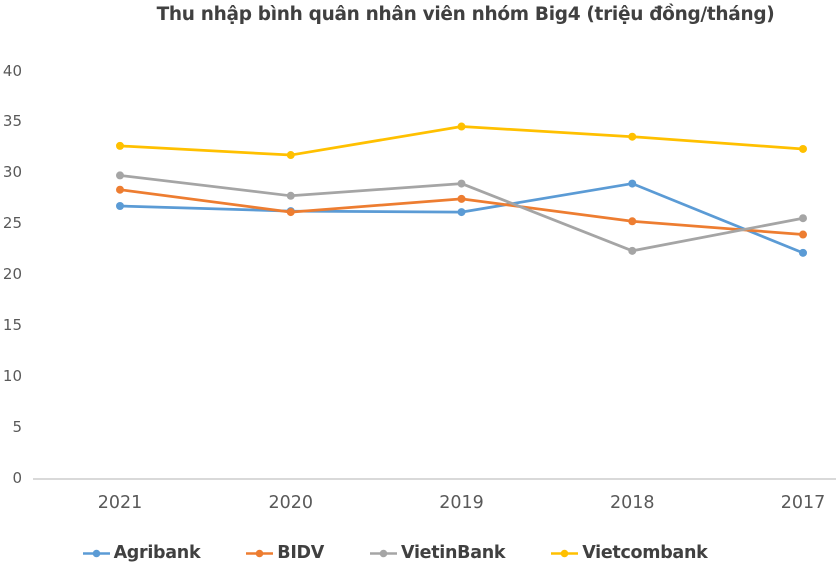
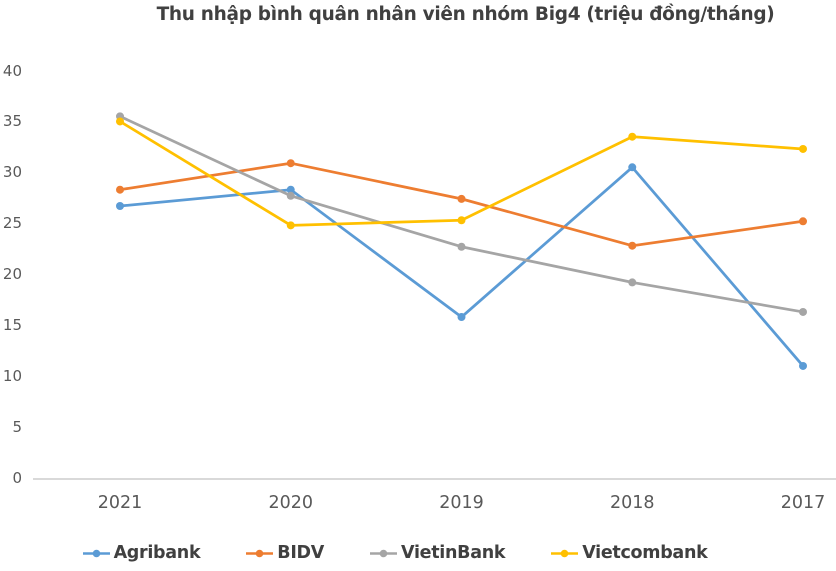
VietinBank/2021: 29.7 -> 35.5
Vietcombank/2021: 32.6 -> 35.0
Agribank/2020: 26.2 -> 28.3
BIDV/2020: 26.1 -> 30.9
Vietcombank/2020: 31.7 -> 24.8
Agribank/2019: 26.1 -> 15.8
VietinBank/2019: 28.9 -> 22.7
Vietcombank/2019: 34.5 -> 25.3
Agribank/2018: 28.9 -> 30.5
BIDV/2018: 25.2 -> 22.8
VietinBank/2018: 22.3 -> 19.2
Agribank/2017: 22.1 -> 11.0
BIDV/2017: 23.9 -> 25.2
VietinBank/2017: 25.5 -> 16.3
